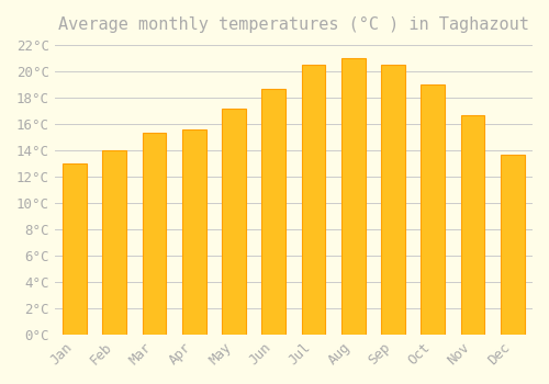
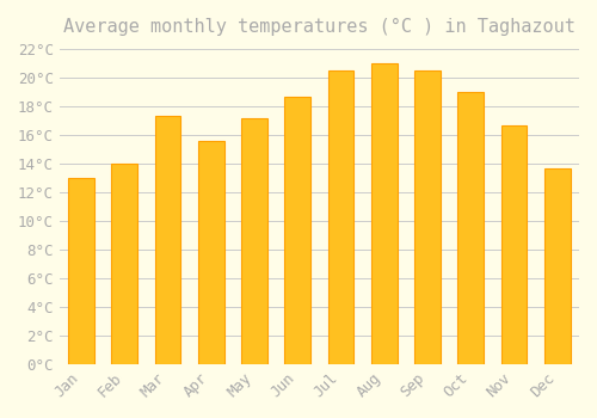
Mar: 15.3°C -> 17.3°C
